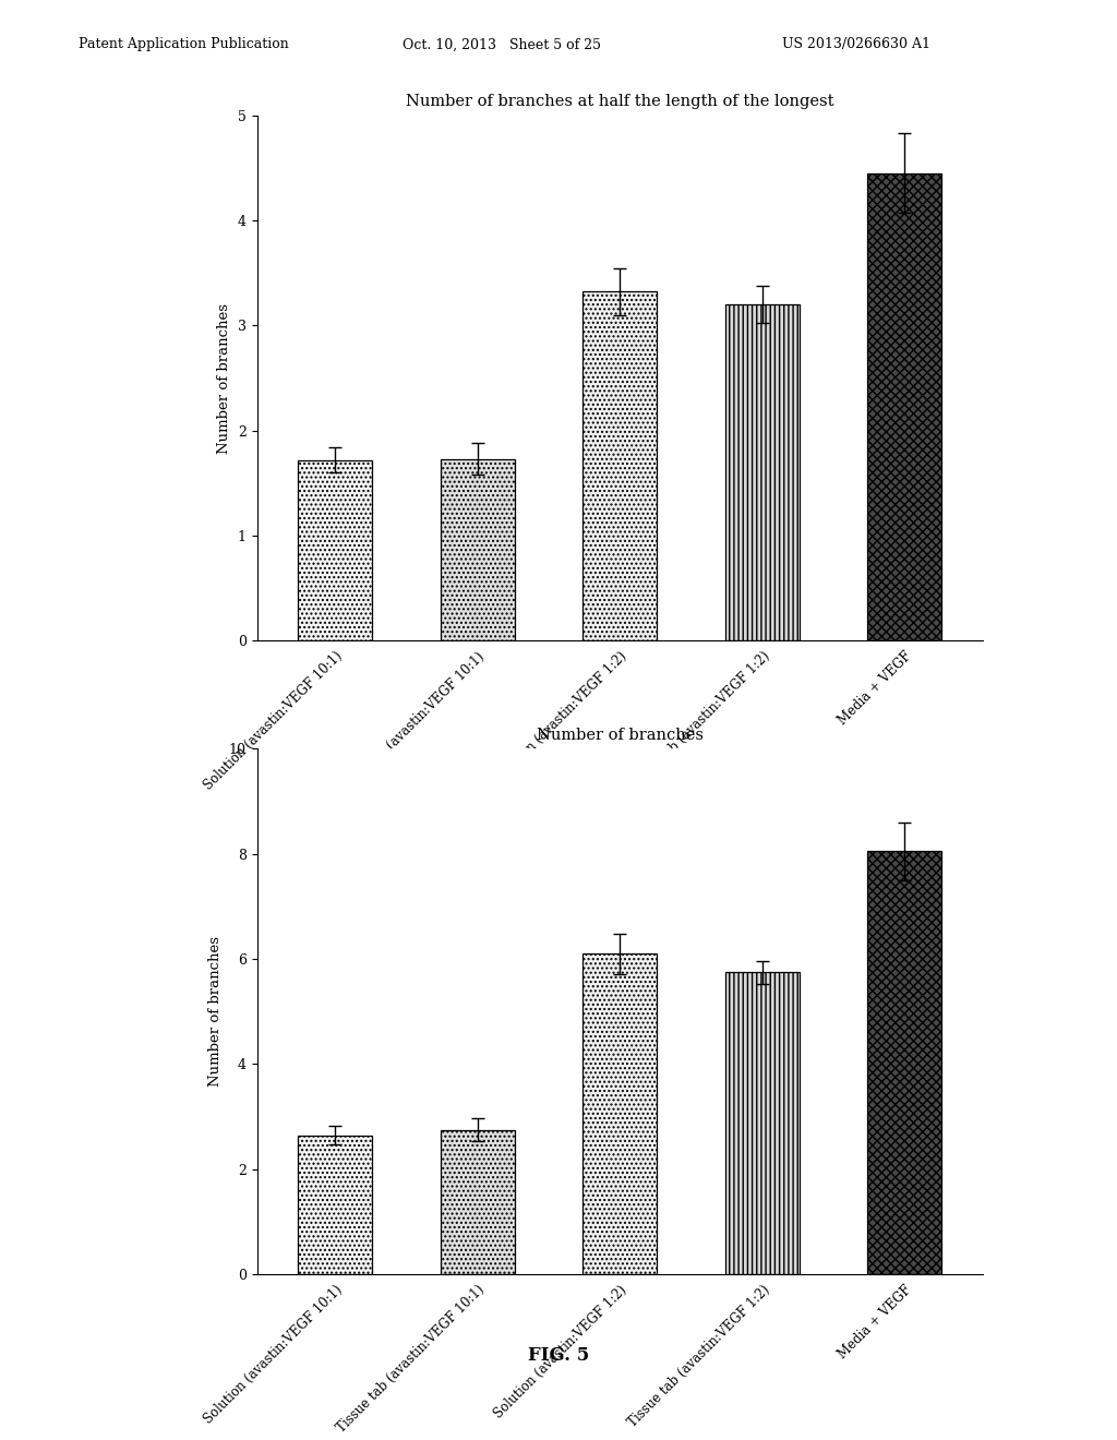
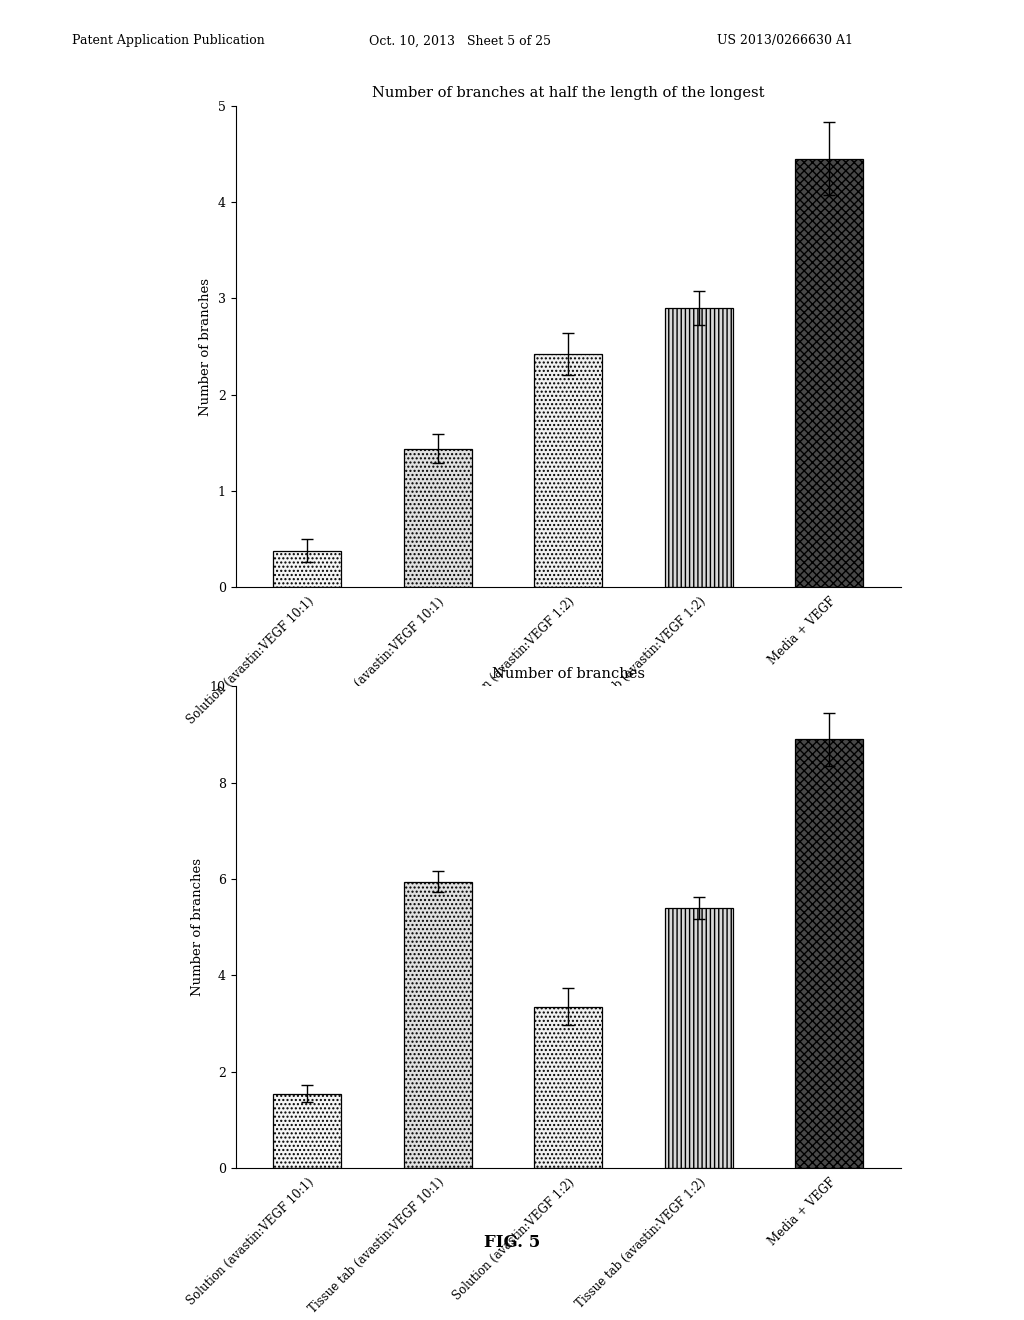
Number of branches at half the length of the longest/Solution (avastin:VEGF 10:1): 1.72 -> 0.38
Number of branches at half the length of the longest/Tissue tab (avastin:VEGF 10:1): 1.73 -> 1.44
Number of branches at half the length of the longest/Solution (avastin:VEGF 1:2): 3.32 -> 2.42
Number of branches at half the length of the longest/Tissue tab (avastin:VEGF 1:2): 3.20 -> 2.90
Number of branches/Solution (avastin:VEGF 10:1): 2.65 -> 1.55
Number of branches/Tissue tab (avastin:VEGF 10:1): 2.75 -> 5.95
Number of branches/Solution (avastin:VEGF 1:2): 6.10 -> 3.35
Number of branches/Tissue tab (avastin:VEGF 1:2): 5.75 -> 5.40
Number of branches/Media + VEGF: 8.05 -> 8.90
